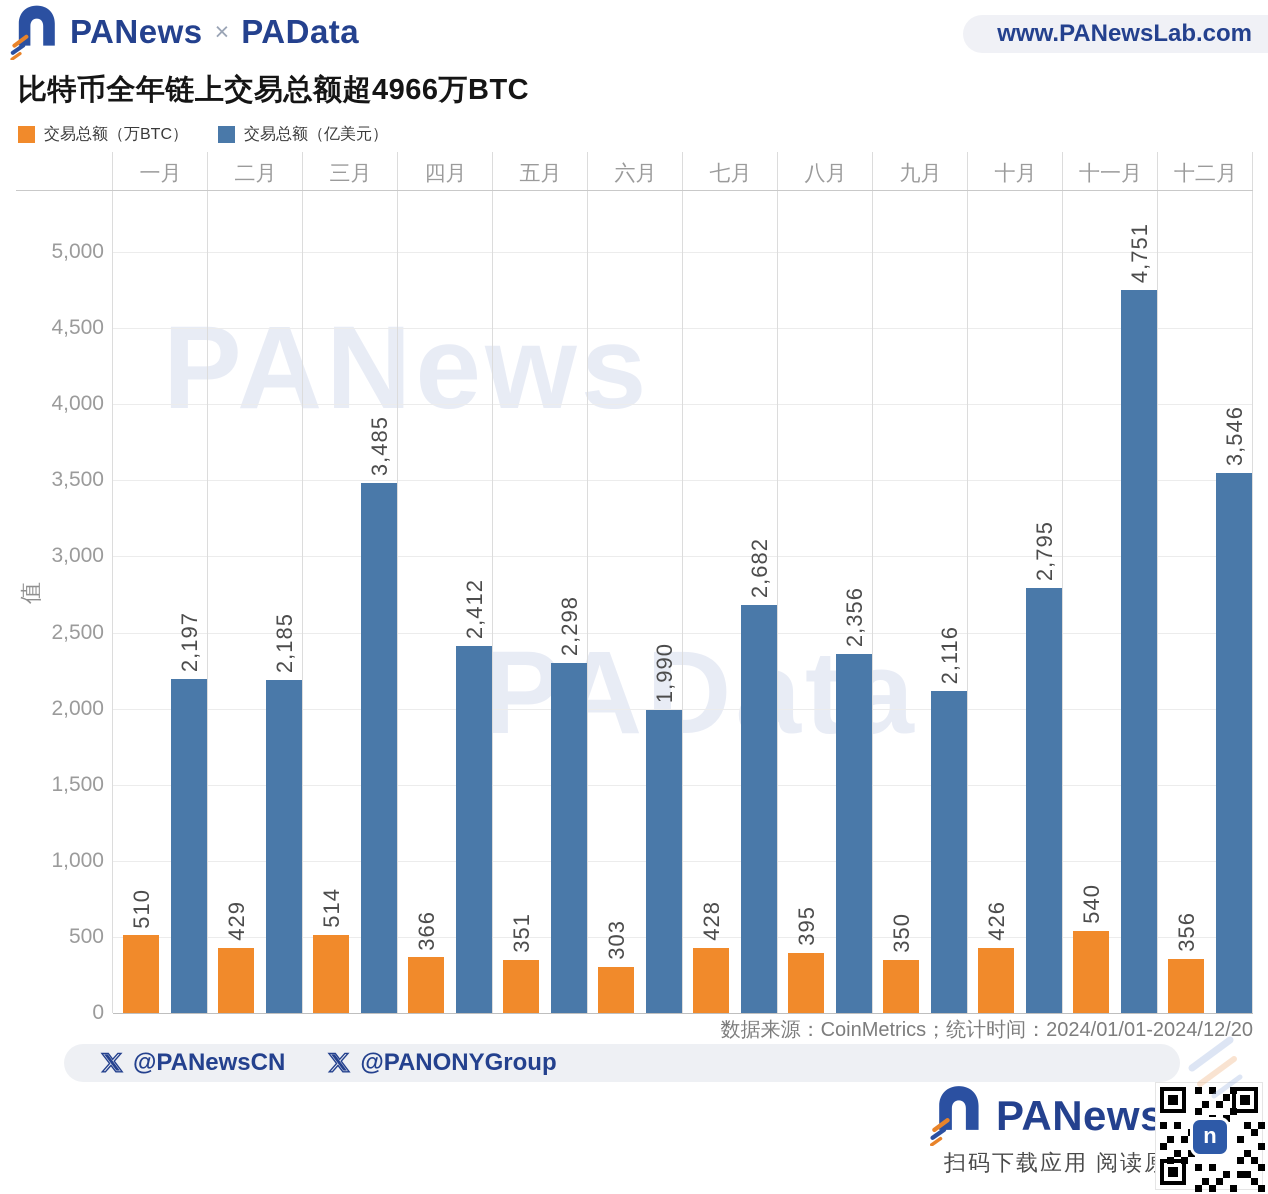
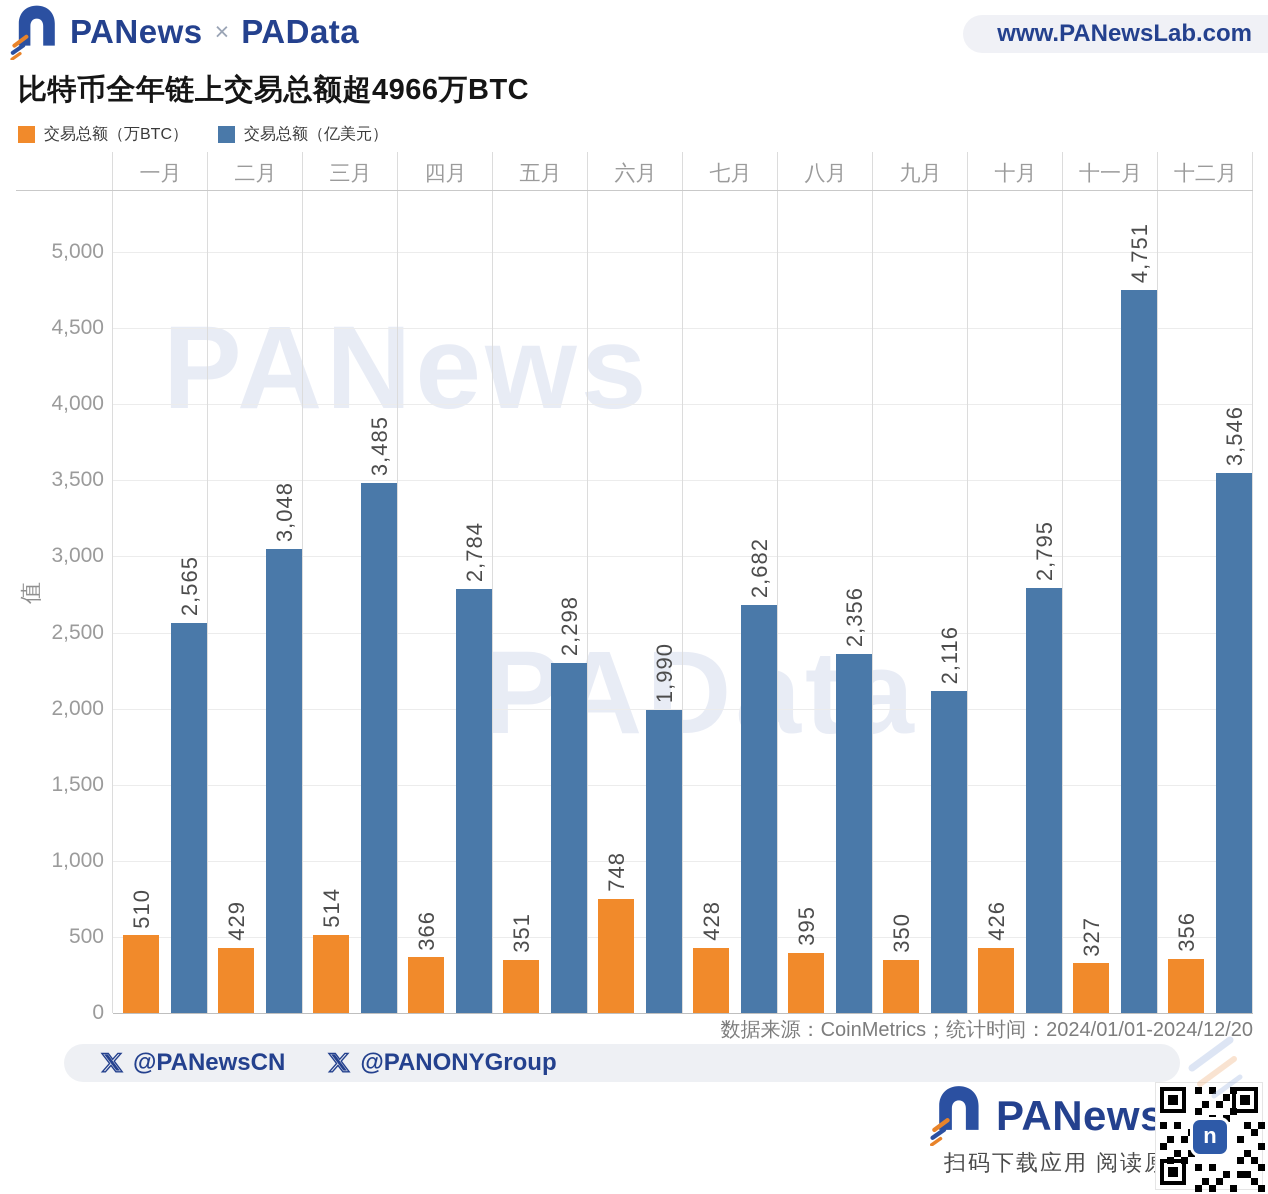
交易总额（亿美元）/一月: 2,197 -> 2,565
交易总额（亿美元）/二月: 2,185 -> 3,048
交易总额（亿美元）/四月: 2,412 -> 2,784
交易总额（万BTC）/六月: 303 -> 748
交易总额（万BTC）/十一月: 540 -> 327
